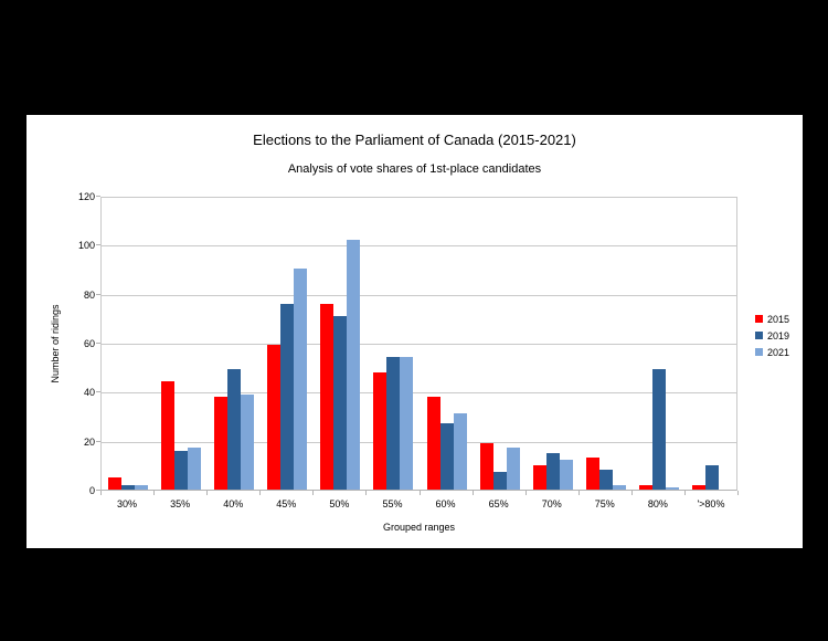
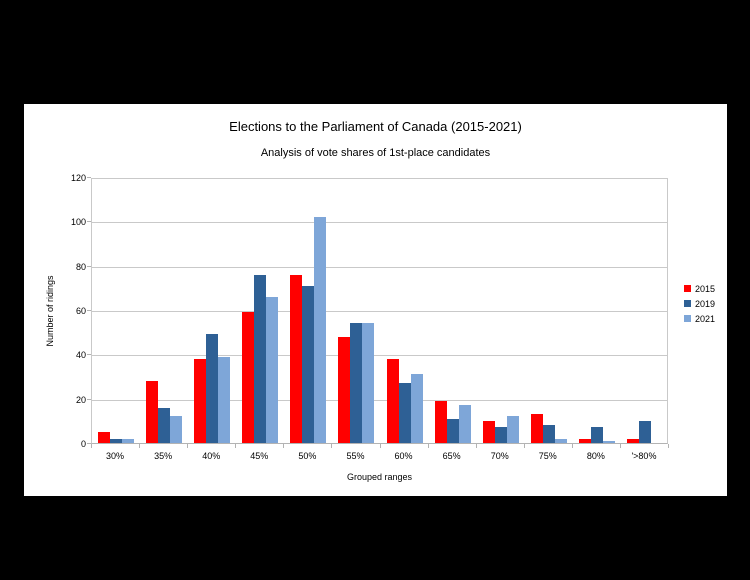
2015/35%: 44 -> 28
2021/35%: 17 -> 12
2021/45%: 90 -> 66
2019/65%: 7 -> 11
2019/70%: 15 -> 7
2019/80%: 49 -> 7
